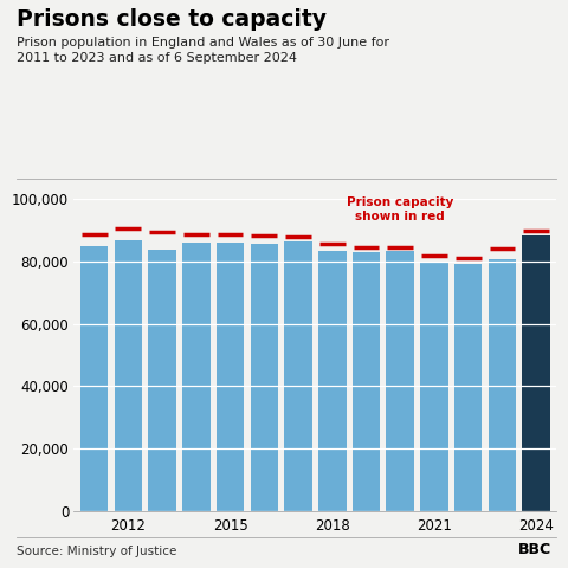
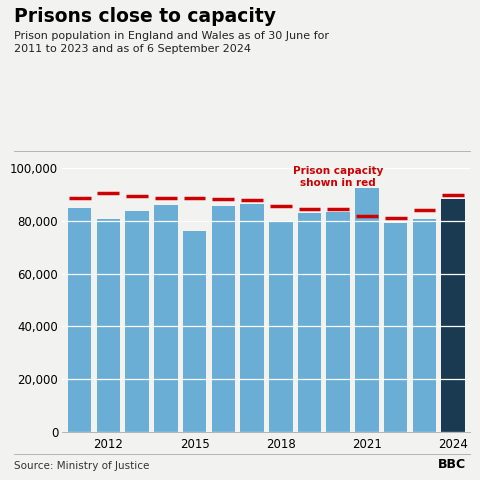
2012: 86,600 -> 80,500
2015: 86,100 -> 76,000
2018: 83,300 -> 80,000
2021: 79,600 -> 92,500
